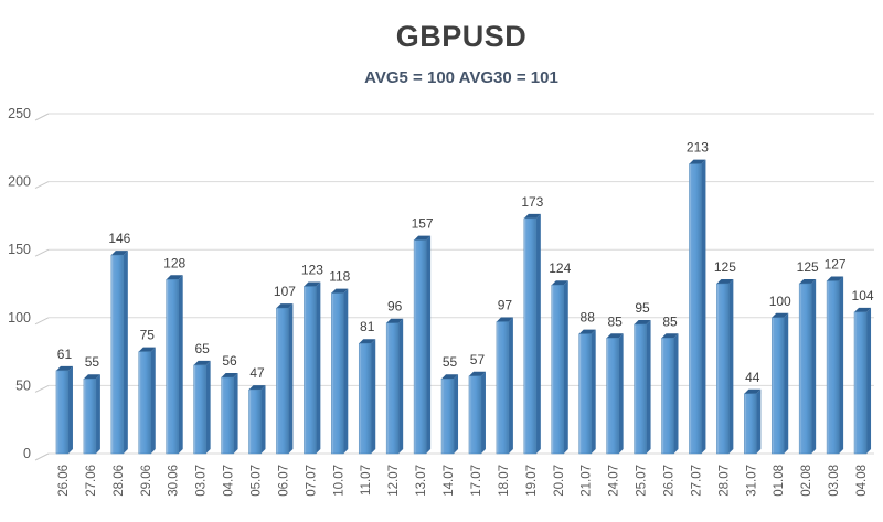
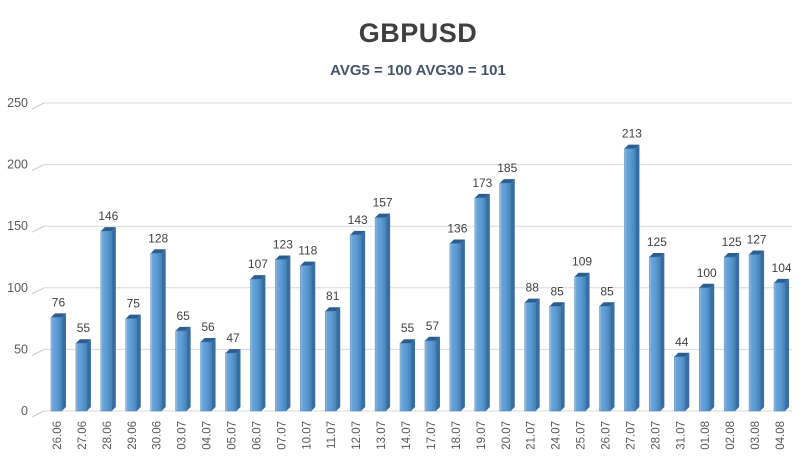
26.06: 61 -> 76
12.07: 96 -> 143
18.07: 97 -> 136
20.07: 124 -> 185
25.07: 95 -> 109
